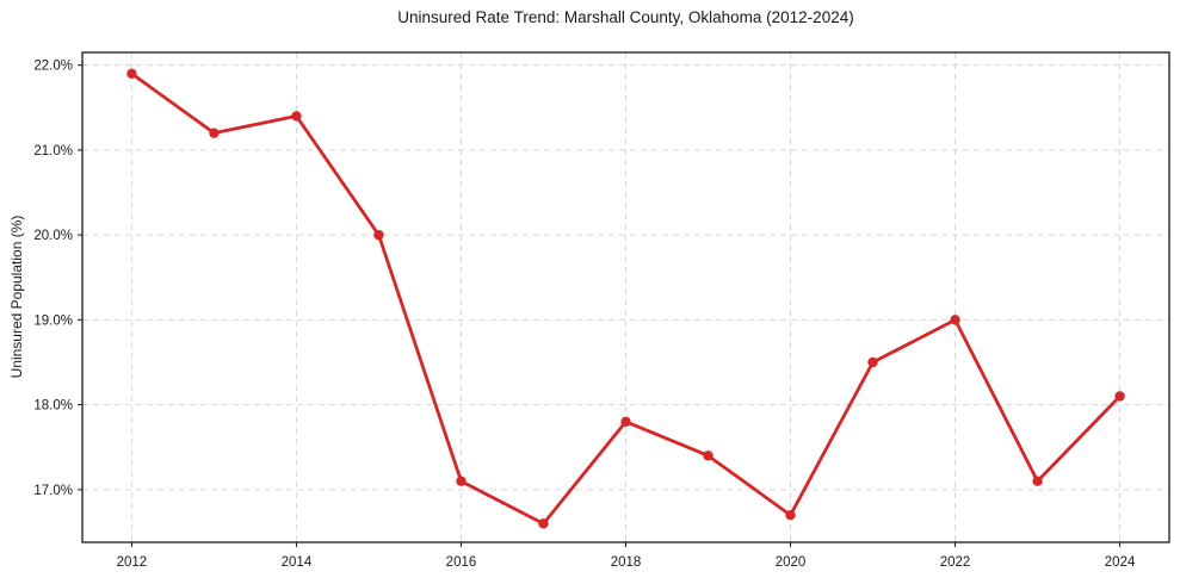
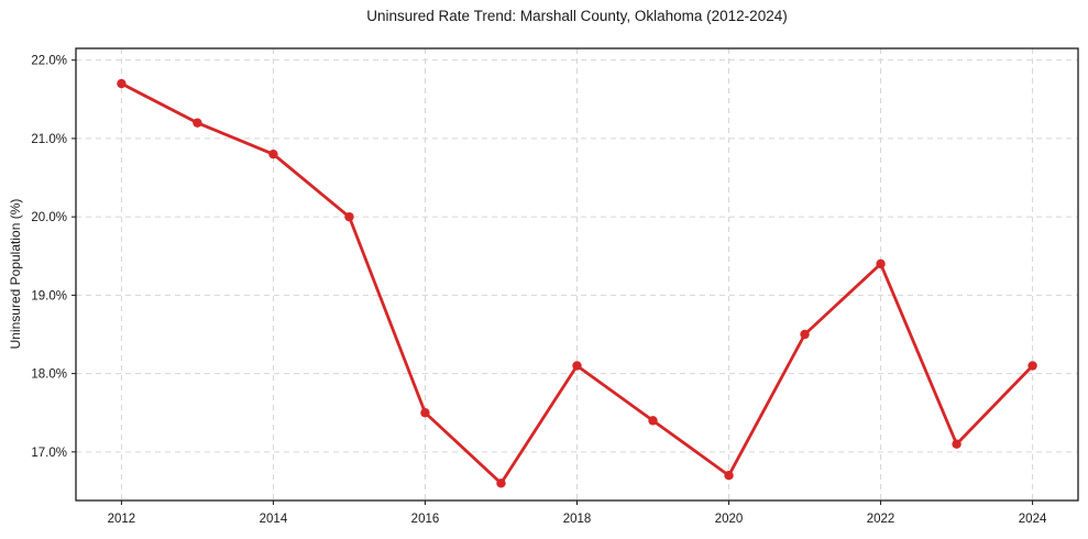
2012: 21.9% -> 21.7%
2014: 21.4% -> 20.8%
2016: 17.1% -> 17.5%
2018: 17.8% -> 18.1%
2022: 19.0% -> 19.4%
